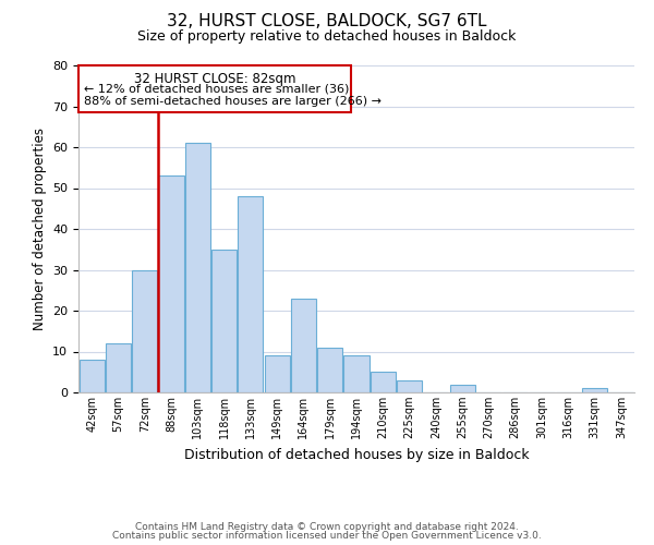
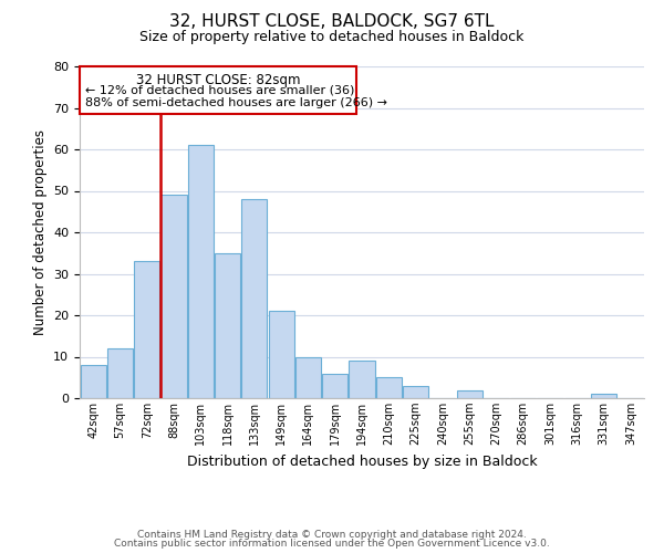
72sqm: 30 -> 33
88sqm: 53 -> 49
149sqm: 9 -> 21
164sqm: 23 -> 10
179sqm: 11 -> 6
